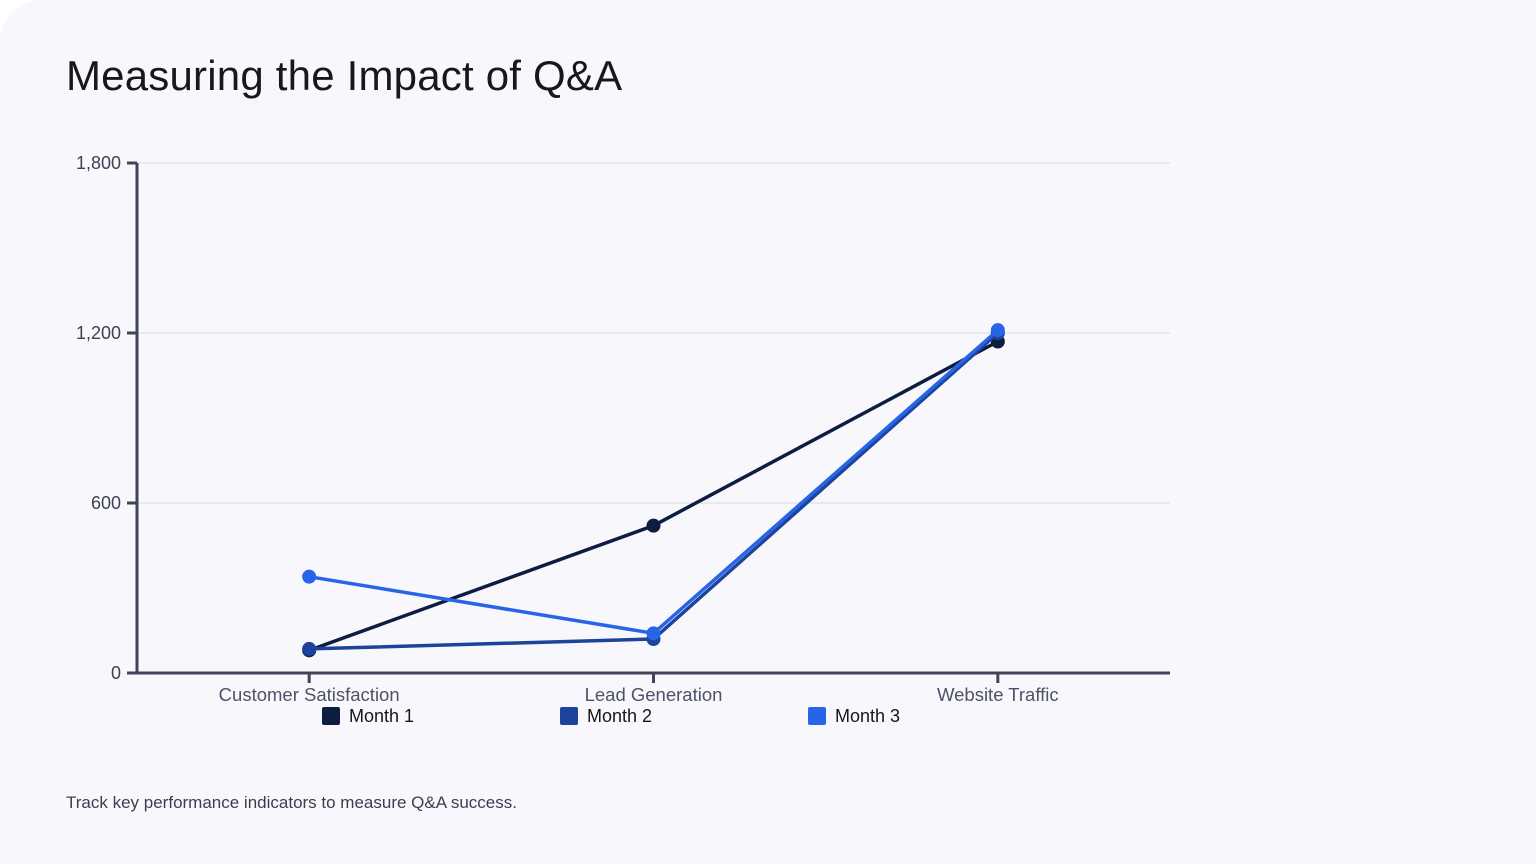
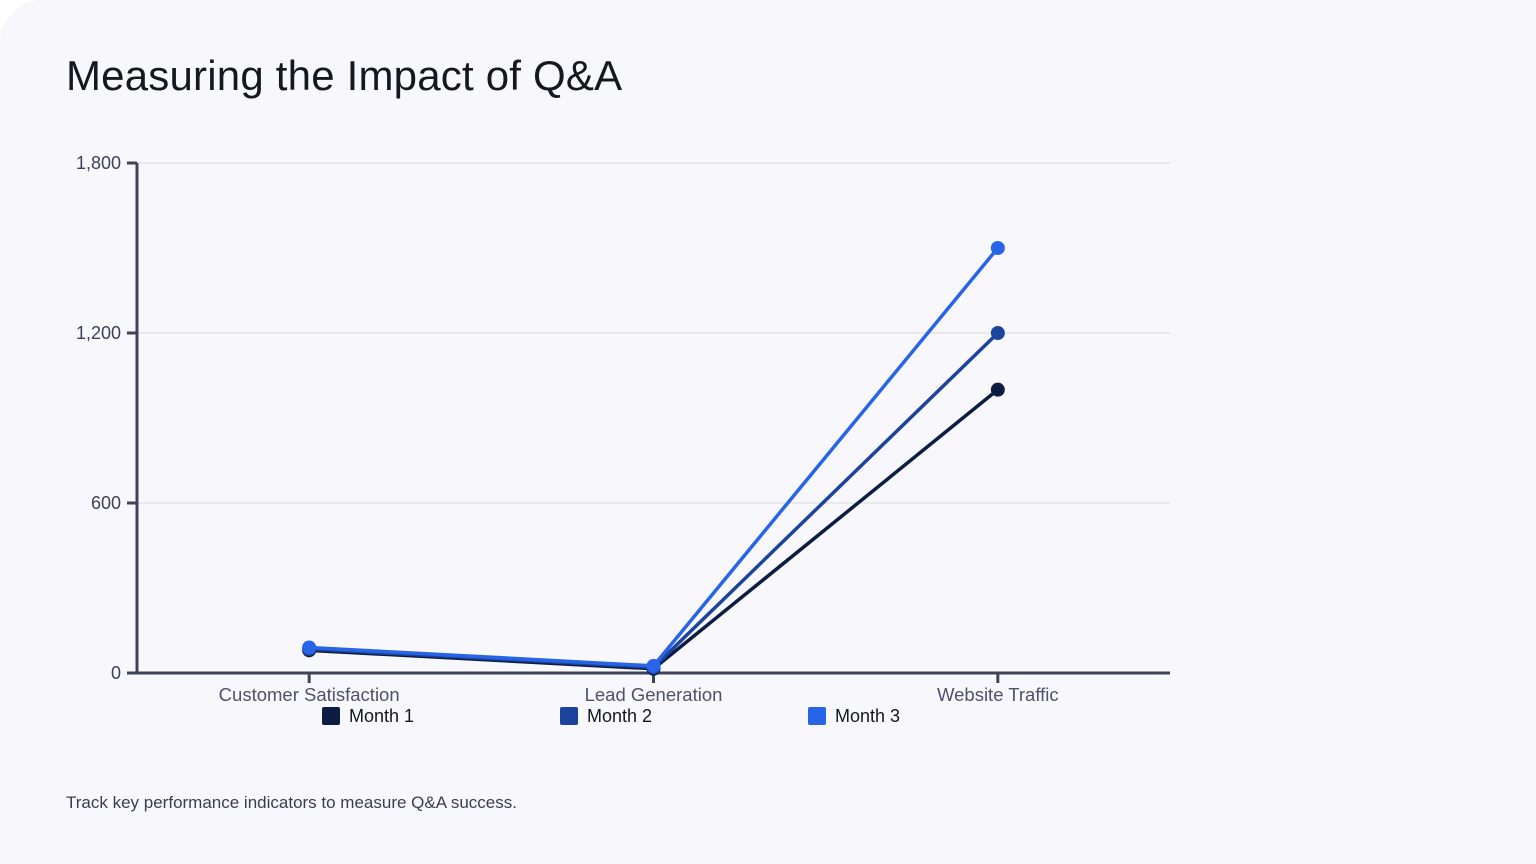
Month 3/Customer Satisfaction: 340 -> 90
Month 1/Lead Generation: 520 -> 20
Month 2/Lead Generation: 120 -> 20
Month 3/Lead Generation: 140 -> 20
Month 1/Website Traffic: 1170 -> 1000
Month 3/Website Traffic: 1210 -> 1500
